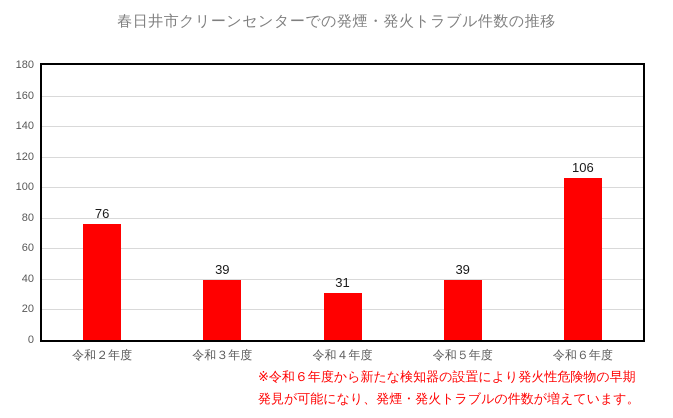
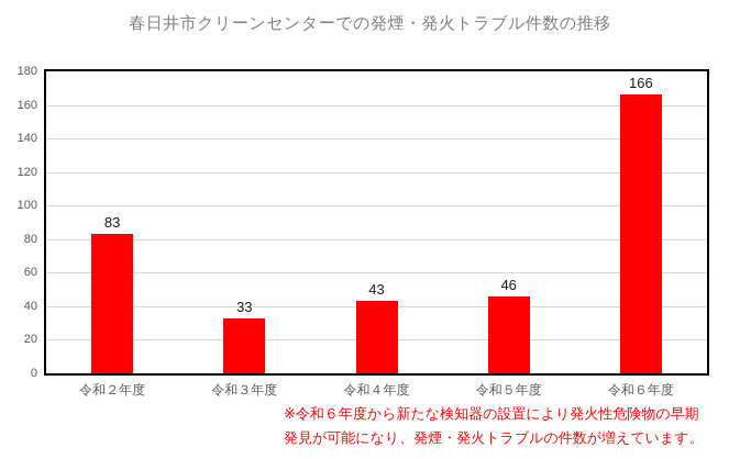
令和２年度: 76 -> 83
令和３年度: 39 -> 33
令和４年度: 31 -> 43
令和５年度: 39 -> 46
令和６年度: 106 -> 166
